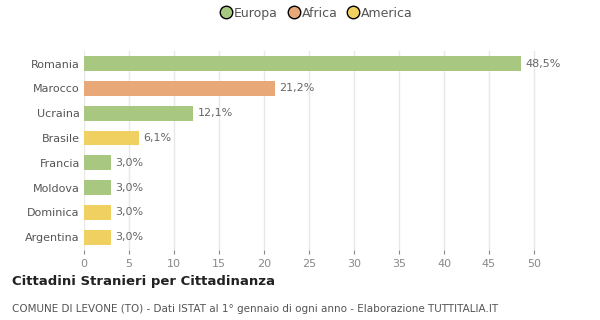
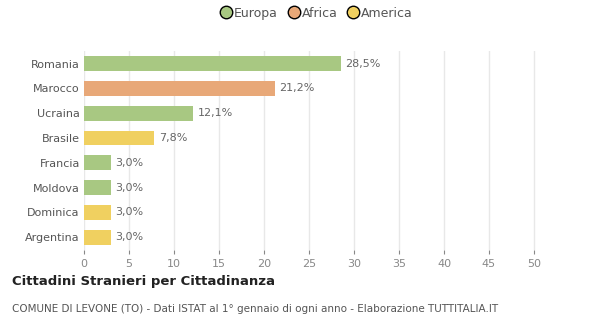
Romania: 48,5% -> 28,5%
Brasile: 6,1% -> 7,8%
